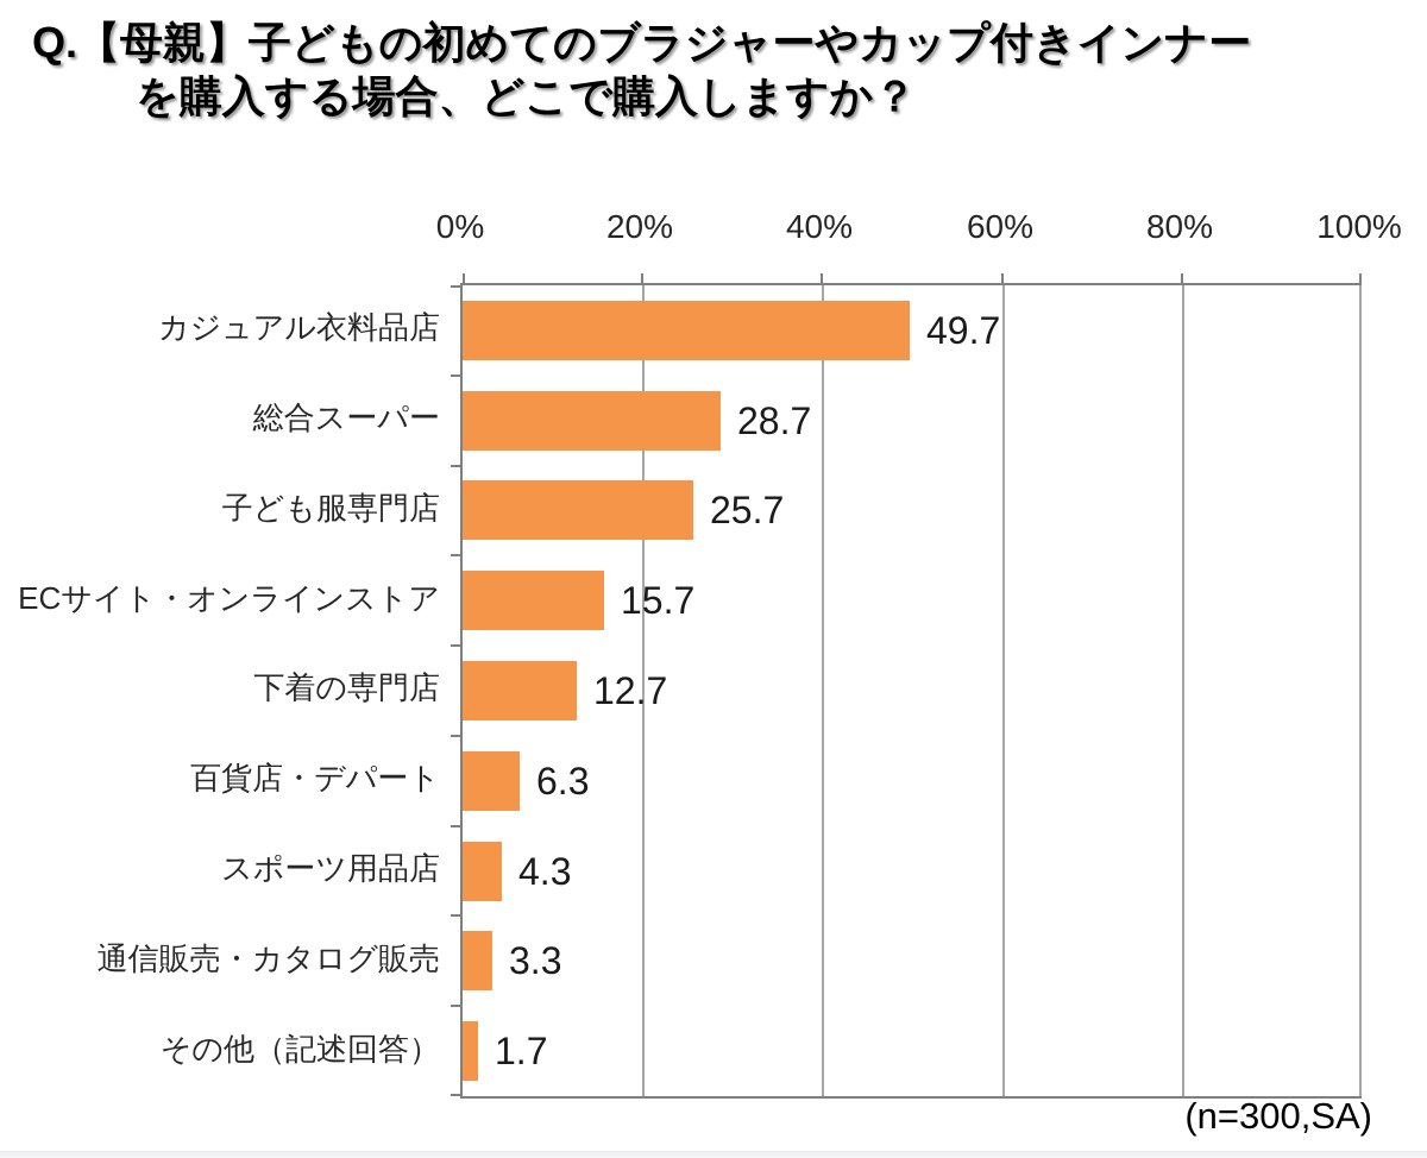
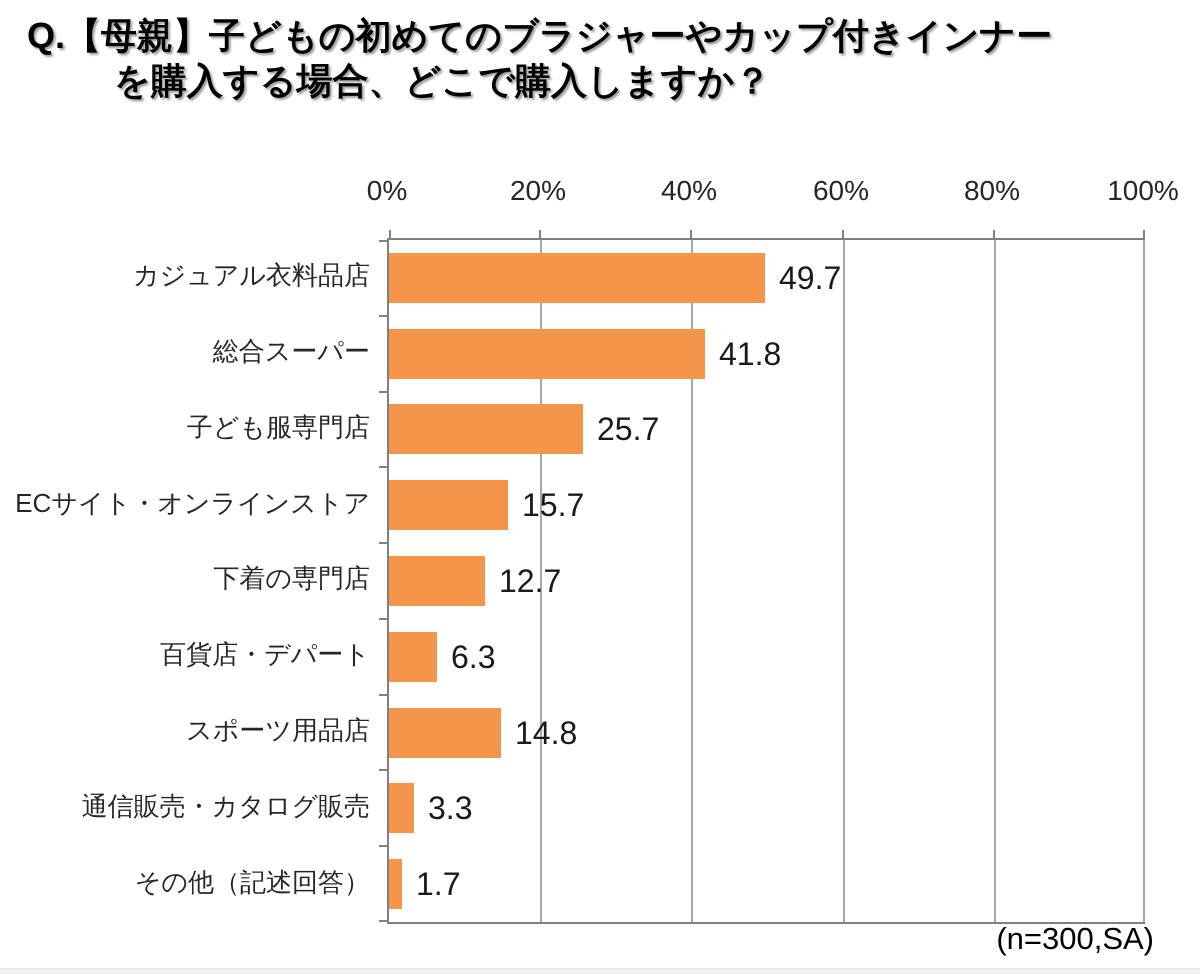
総合スーパー: 28.7 -> 41.8
スポーツ用品店: 4.3 -> 14.8
